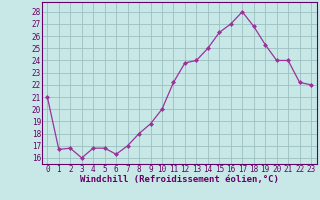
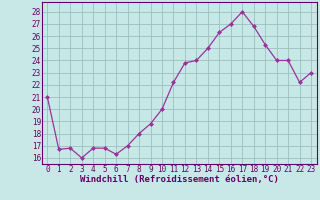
23: 22.0 -> 23.0
